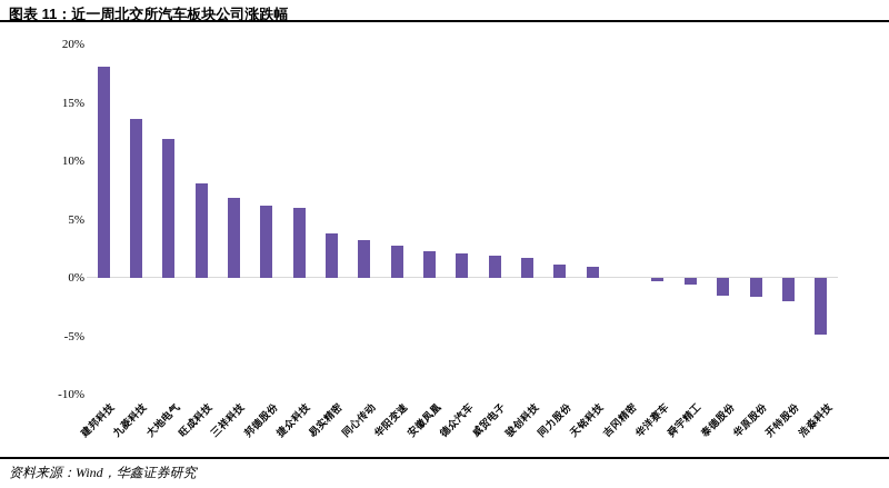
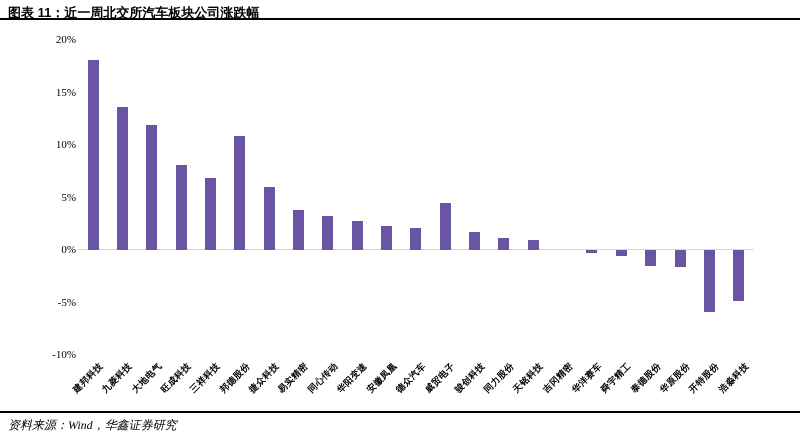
邦德股份: 6.2% -> 10.9%
威贸电子: 1.9% -> 4.5%
开特股份: -2.0% -> -5.9%
